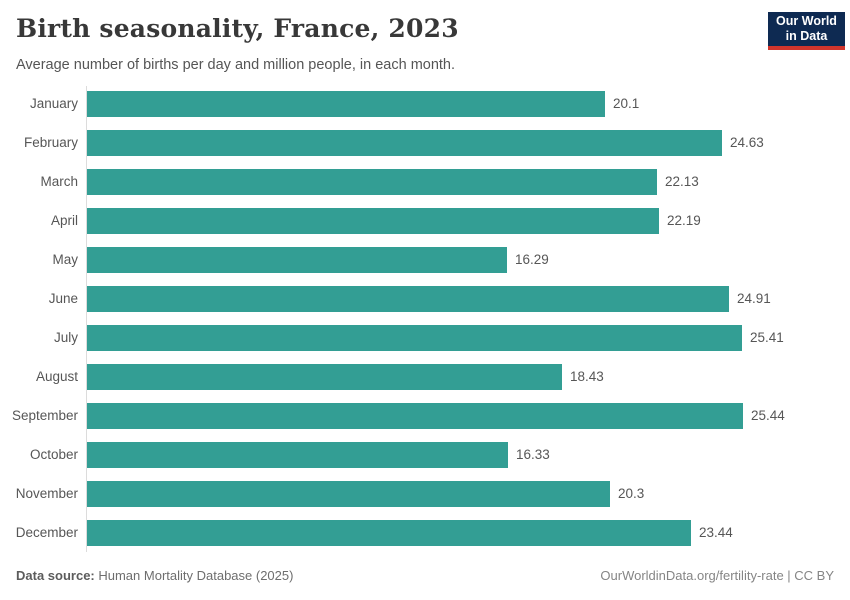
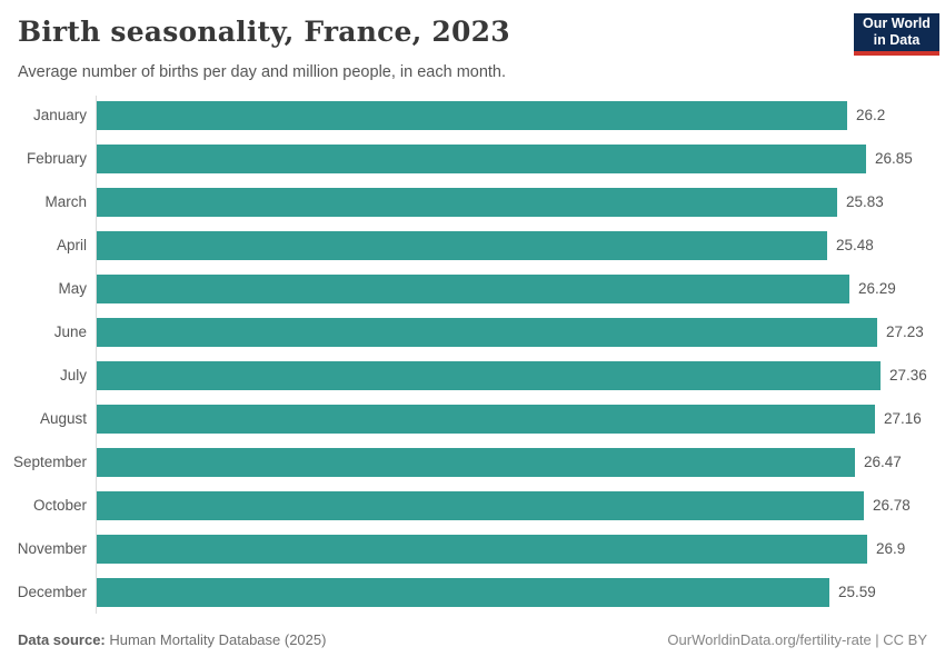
January: 20.1 -> 26.2
February: 24.63 -> 26.85
March: 22.13 -> 25.83
April: 22.19 -> 25.48
May: 16.29 -> 26.29
June: 24.91 -> 27.23
July: 25.41 -> 27.36
August: 18.43 -> 27.16
September: 25.44 -> 26.47
October: 16.33 -> 26.78
November: 20.3 -> 26.9
December: 23.44 -> 25.59
